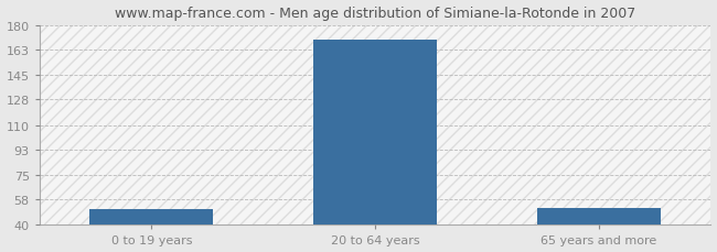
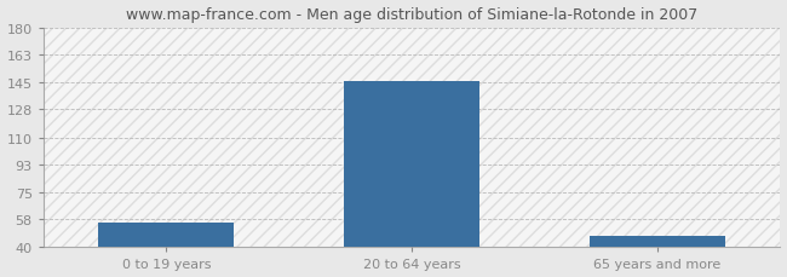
0 to 19 years: 51 -> 56
20 to 64 years: 170 -> 146
65 years and more: 52 -> 47
